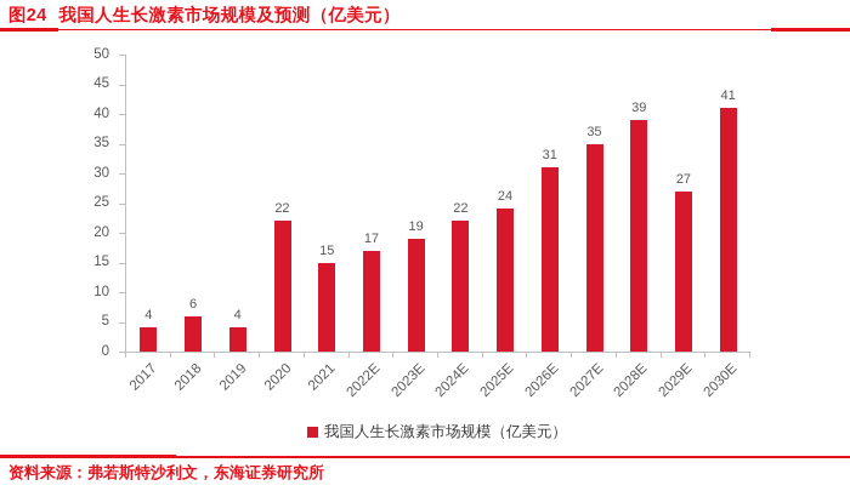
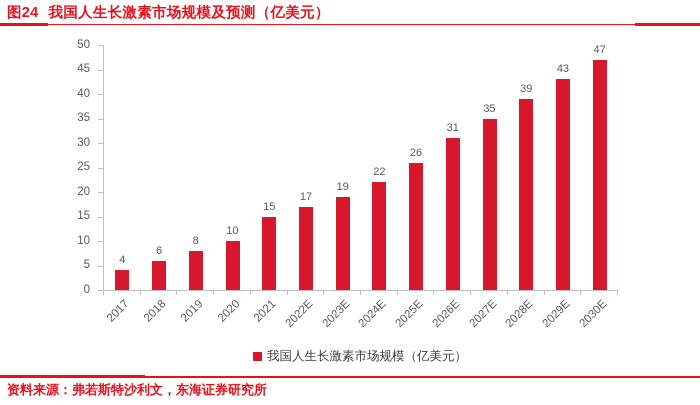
2019: 4 -> 8
2020: 22 -> 10
2025E: 24 -> 26
2029E: 27 -> 43
2030E: 41 -> 47
